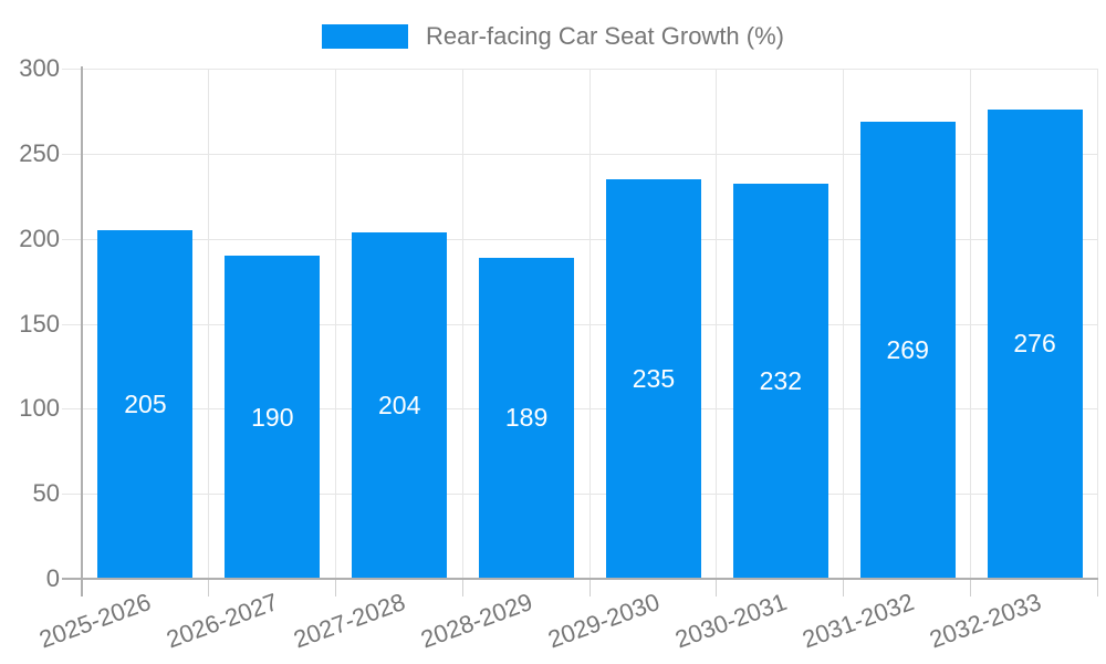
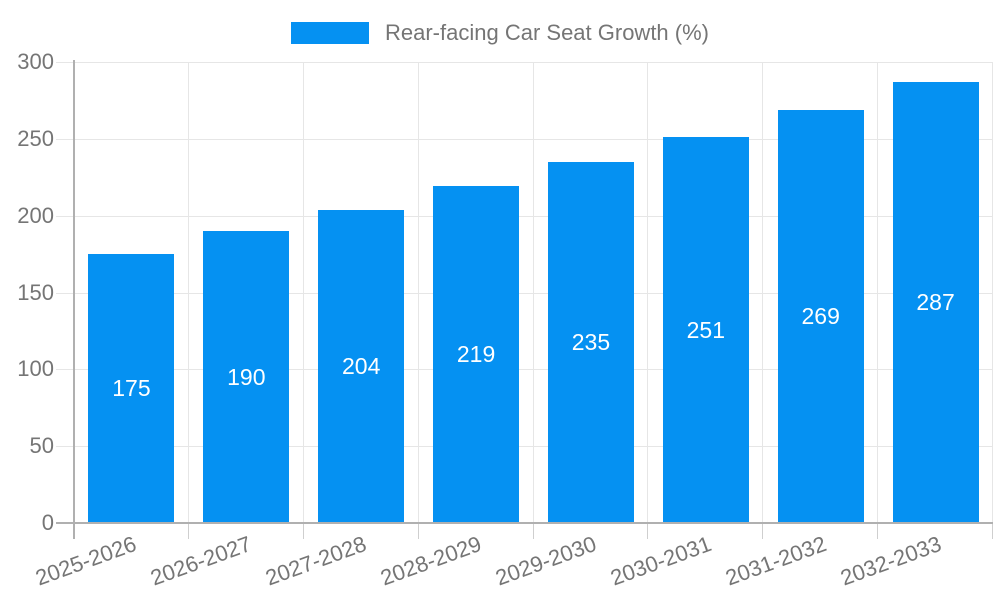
2025-2026: 205 -> 175
2028-2029: 189 -> 219
2030-2031: 232 -> 251
2032-2033: 276 -> 287
